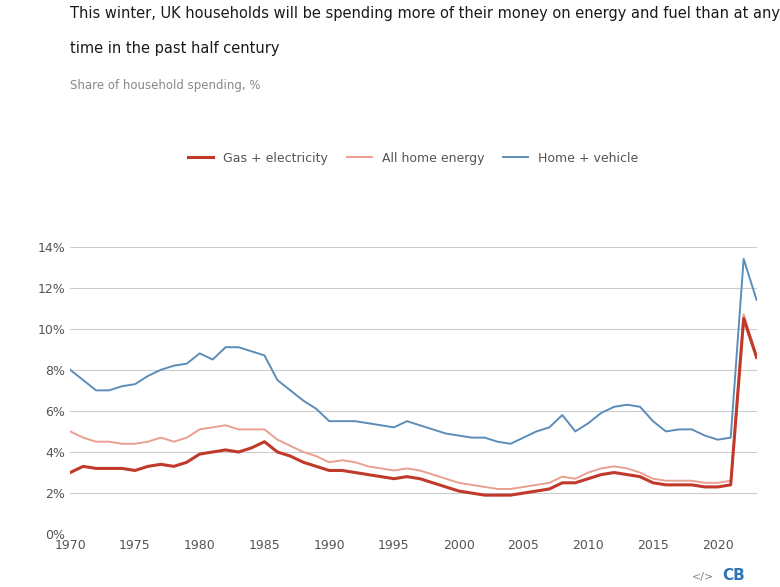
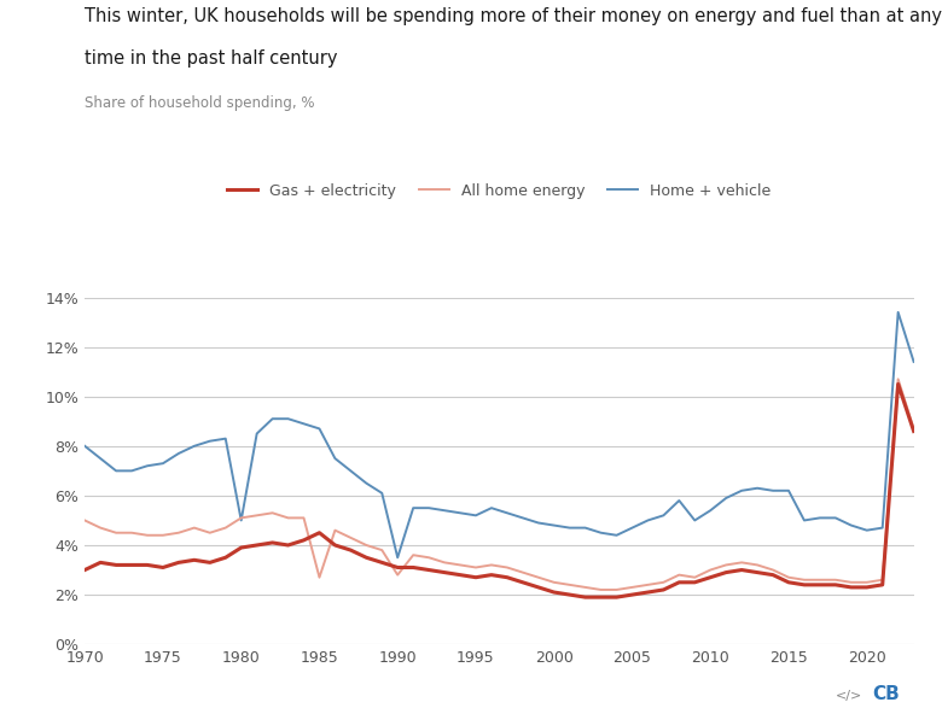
Home + vehicle/1980: 8.8% -> 5.0%
All home energy/1985: 5.1% -> 2.7%
All home energy/1990: 3.5% -> 2.8%
Home + vehicle/1990: 5.5% -> 3.5%
Home + vehicle/2015: 5.5% -> 6.2%
